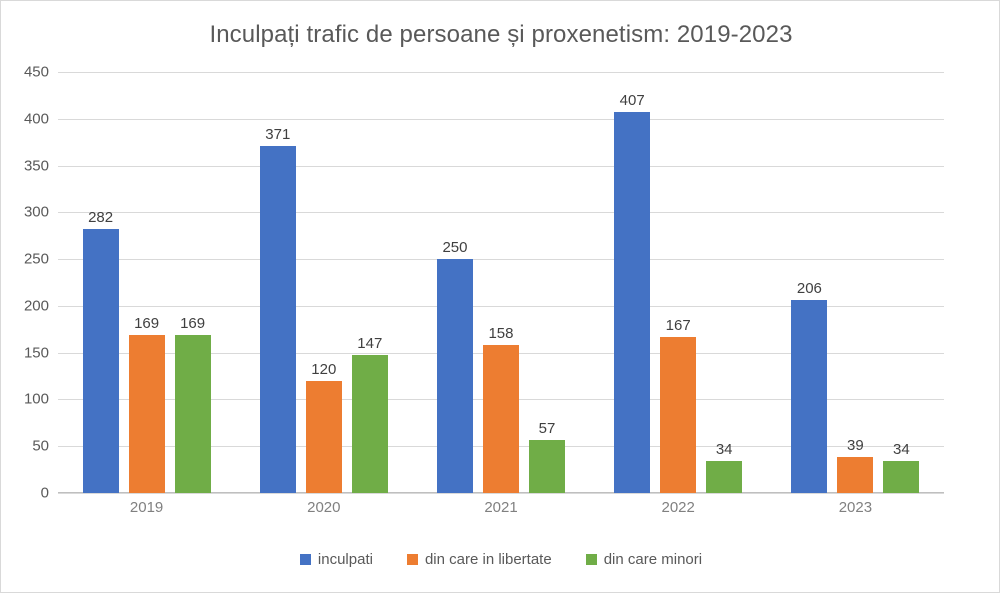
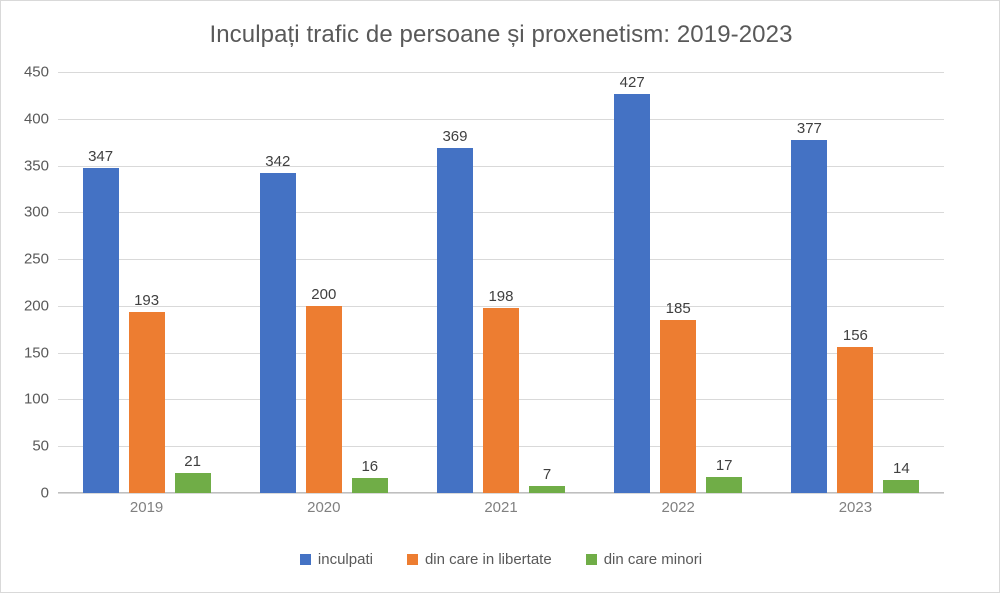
inculpati/2019: 282 -> 347
din care in libertate/2019: 169 -> 193
din care minori/2019: 169 -> 21
inculpati/2020: 371 -> 342
din care in libertate/2020: 120 -> 200
din care minori/2020: 147 -> 16
inculpati/2021: 250 -> 369
din care in libertate/2021: 158 -> 198
din care minori/2021: 57 -> 7
inculpati/2022: 407 -> 427
din care in libertate/2022: 167 -> 185
din care minori/2022: 34 -> 17
inculpati/2023: 206 -> 377
din care in libertate/2023: 39 -> 156
din care minori/2023: 34 -> 14
